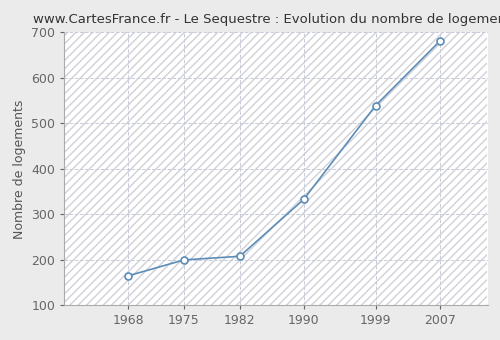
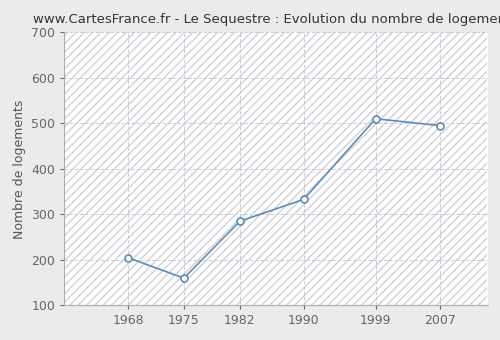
1968: 165 -> 205
1975: 200 -> 160
1982: 208 -> 285
1999: 539 -> 510
2007: 680 -> 495
